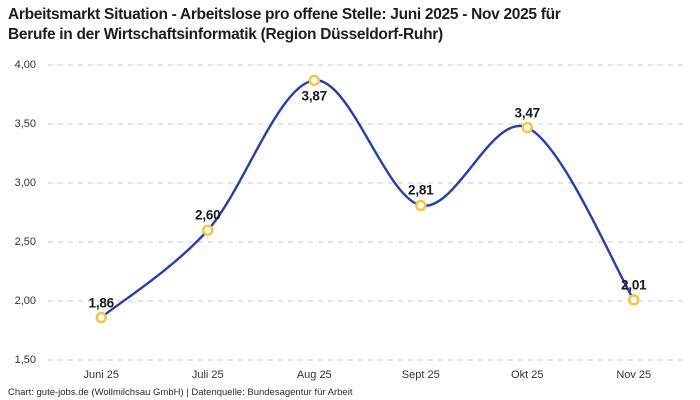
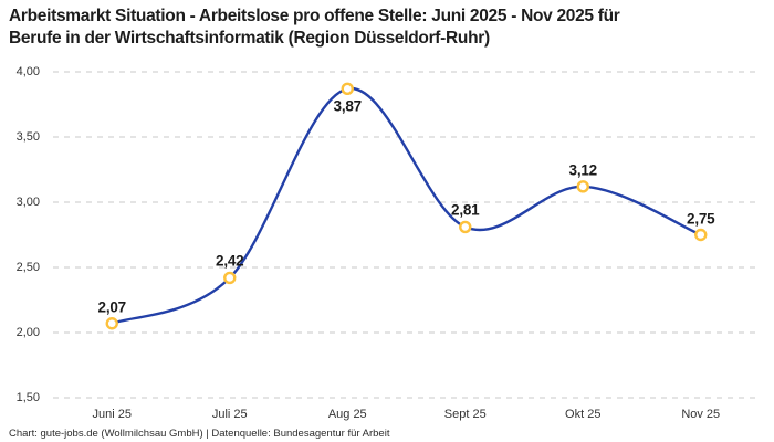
Juni 25: 1,86 -> 2,07
Juli 25: 2,60 -> 2,42
Okt 25: 3,47 -> 3,12
Nov 25: 2,01 -> 2,75
